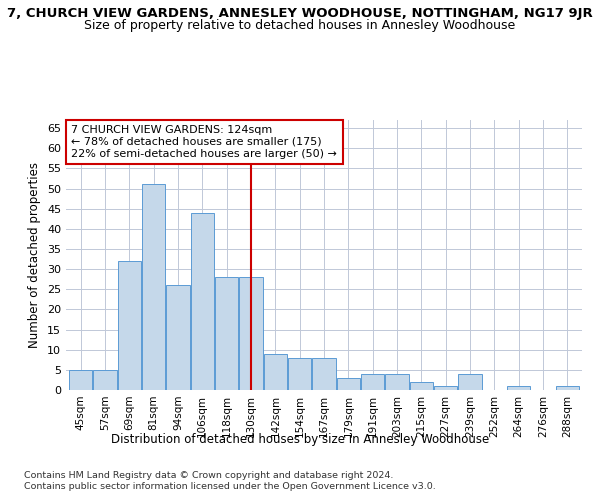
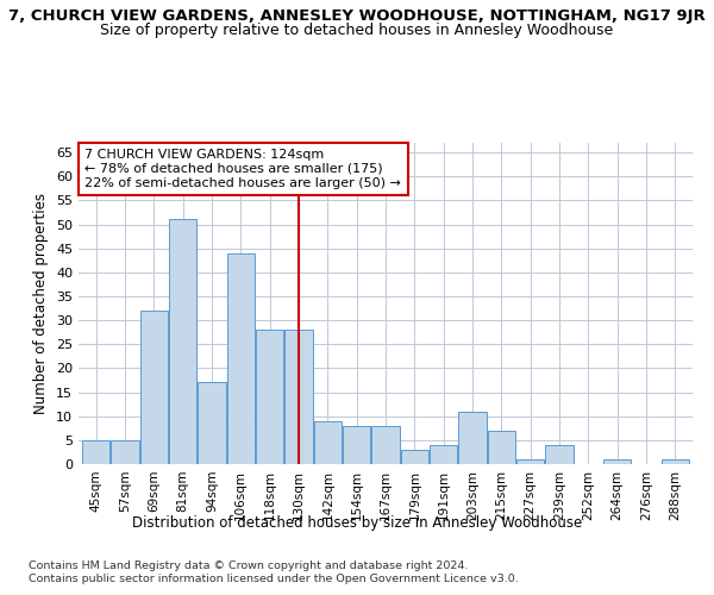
94sqm: 26 -> 17
203sqm: 4 -> 11
215sqm: 2 -> 7
